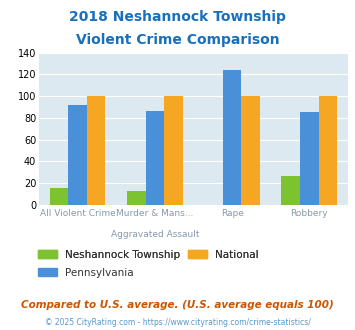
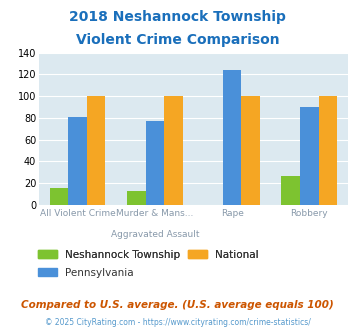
Pennsylvania/All Violent Crime: 92 -> 81
Pennsylvania/Murder & Mans...: 86 -> 77
Pennsylvania/Robbery: 85 -> 90
